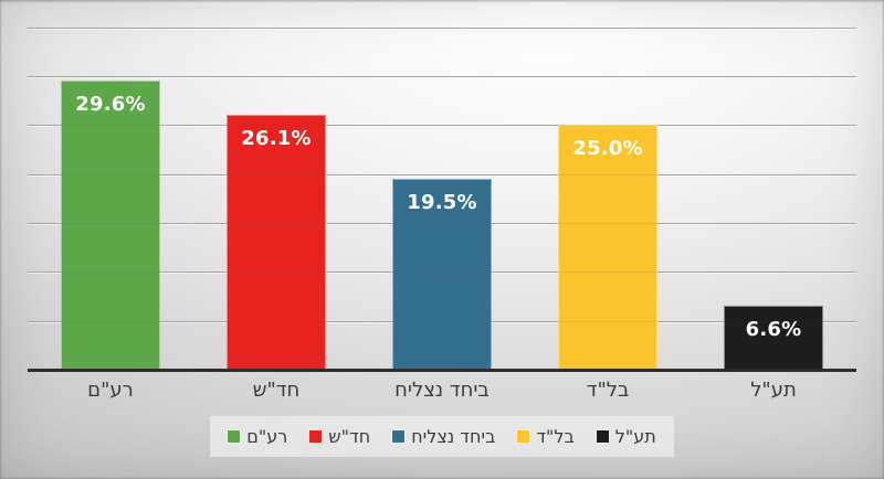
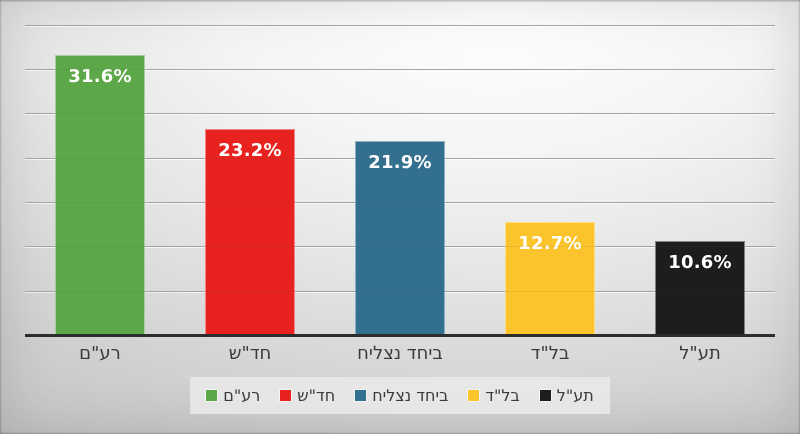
רע"ם: 29.6% -> 31.6%
חד"ש: 26.1% -> 23.2%
ביחד נצליח: 19.5% -> 21.9%
בל"ד: 25.0% -> 12.7%
תע"ל: 6.6% -> 10.6%
